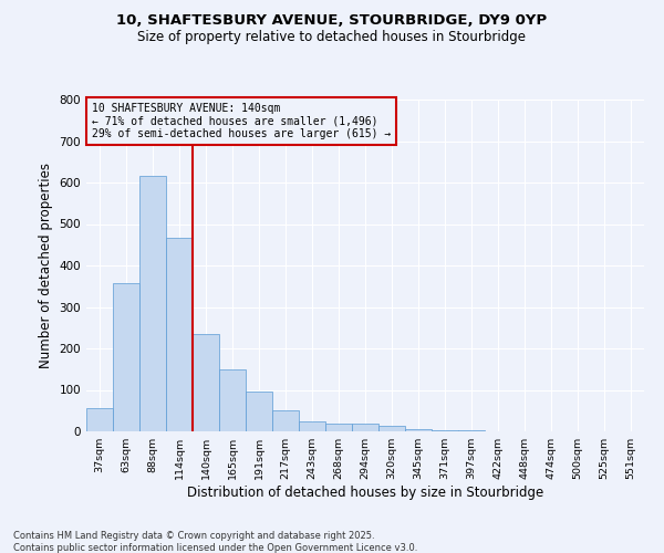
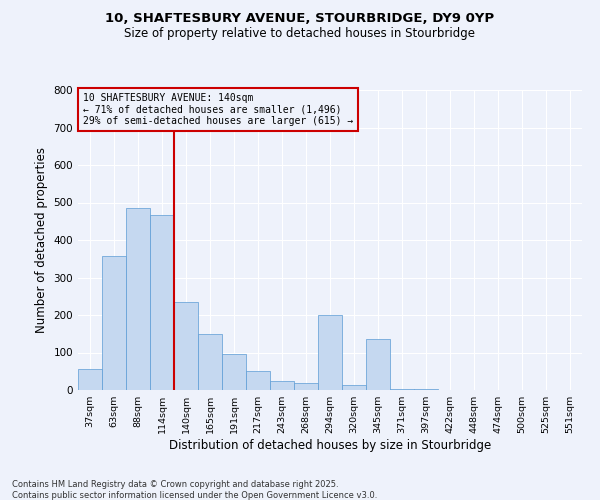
88sqm: 617 -> 485
294sqm: 20 -> 200
345sqm: 5 -> 135
